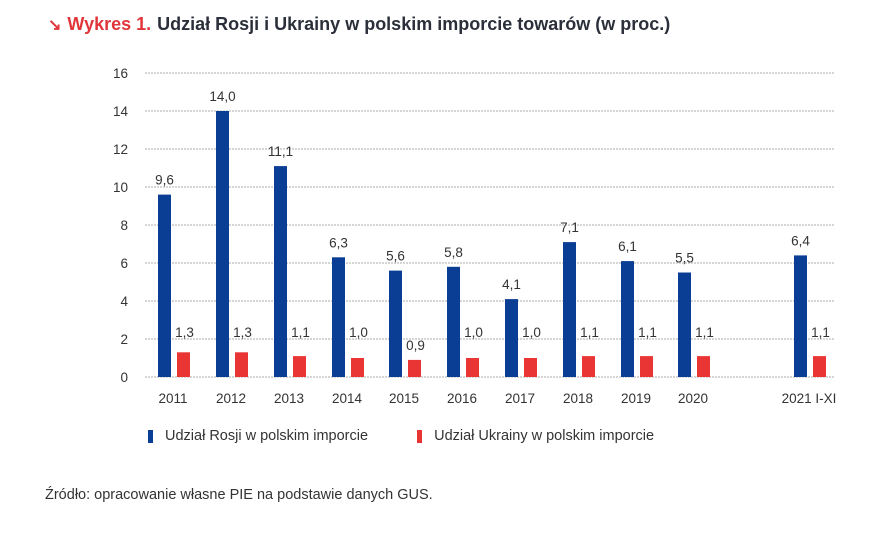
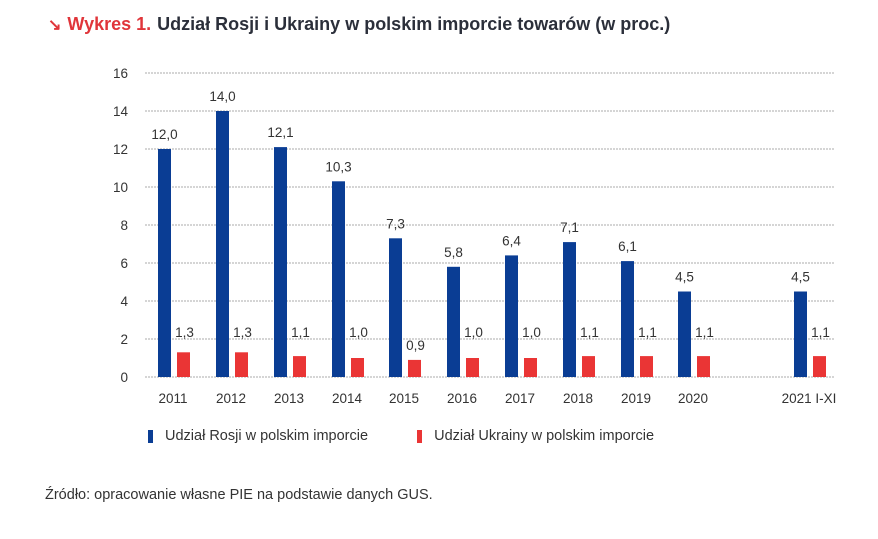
Udział Rosji w polskim imporcie/2011: 9,6 -> 12,0
Udział Rosji w polskim imporcie/2013: 11,1 -> 12,1
Udział Rosji w polskim imporcie/2014: 6,3 -> 10,3
Udział Rosji w polskim imporcie/2015: 5,6 -> 7,3
Udział Rosji w polskim imporcie/2017: 4,1 -> 6,4
Udział Rosji w polskim imporcie/2020: 5,5 -> 4,5
Udział Rosji w polskim imporcie/2021 I-XI: 6,4 -> 4,5
